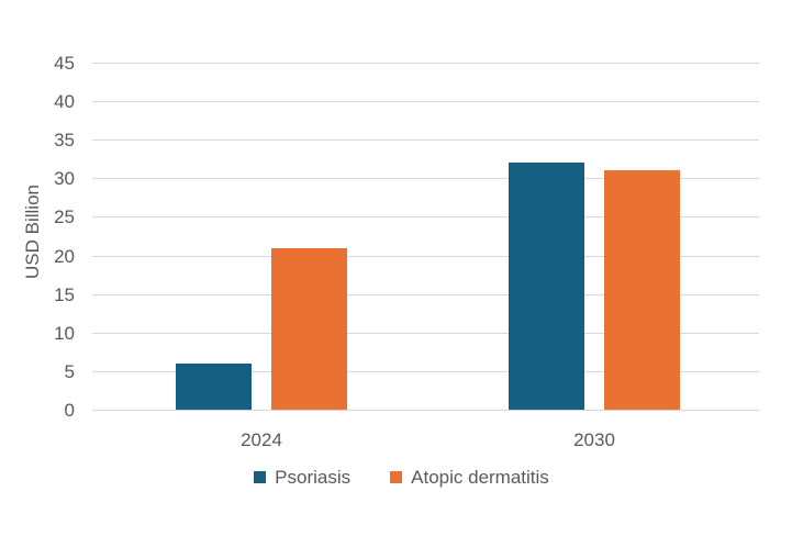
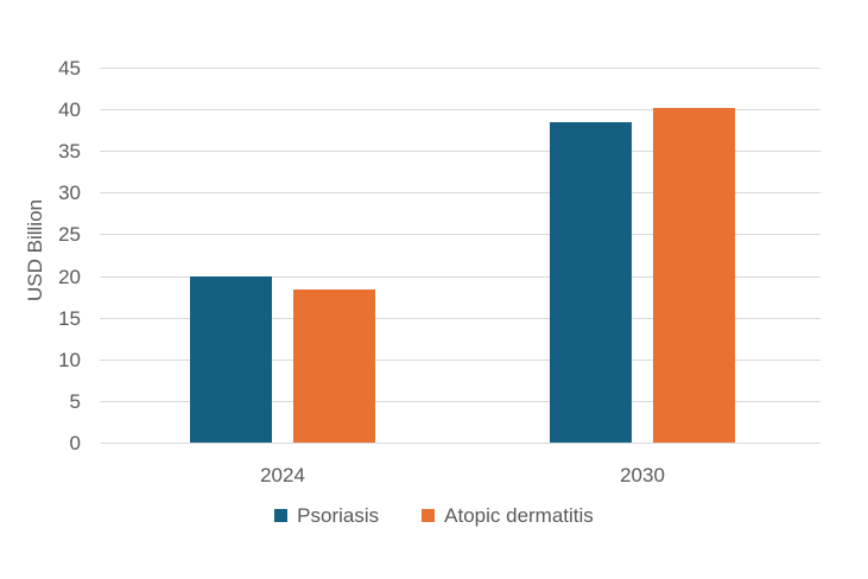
Psoriasis/2024: 6 -> 20
Atopic dermatitis/2024: 21 -> 18
Psoriasis/2030: 32 -> 38
Atopic dermatitis/2030: 31 -> 40
